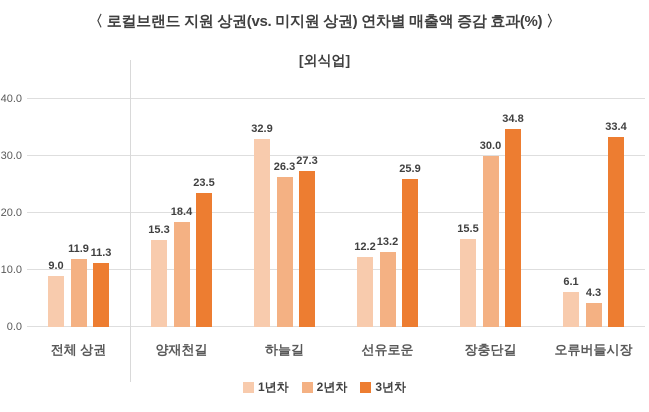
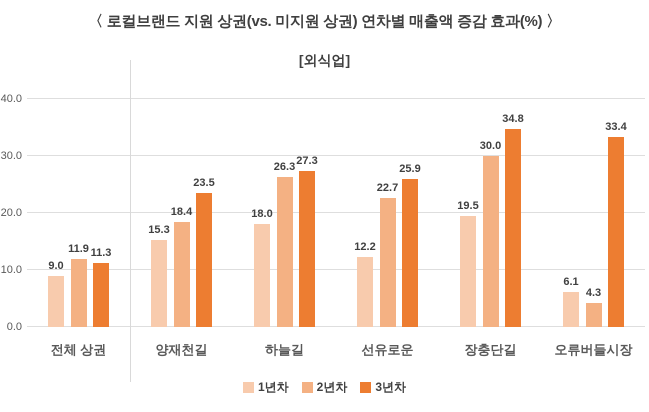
1년차/하늘길: 32.9 -> 18.0
2년차/선유로운: 13.2 -> 22.7
1년차/장충단길: 15.5 -> 19.5
